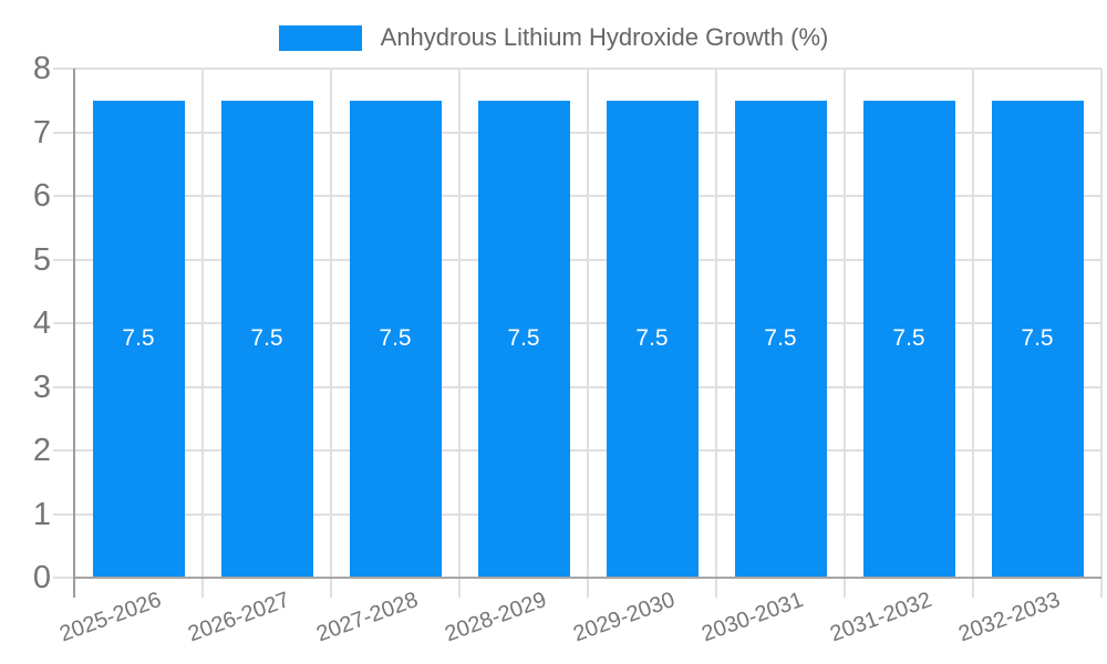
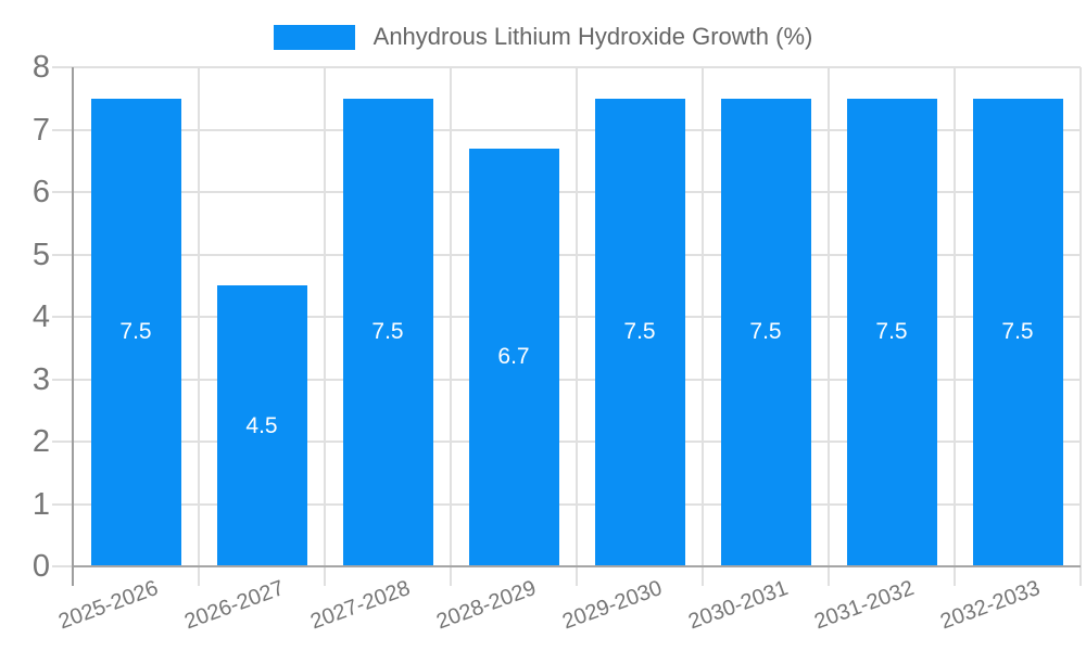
2026-2027: 7.5 -> 4.5
2028-2029: 7.5 -> 6.7
